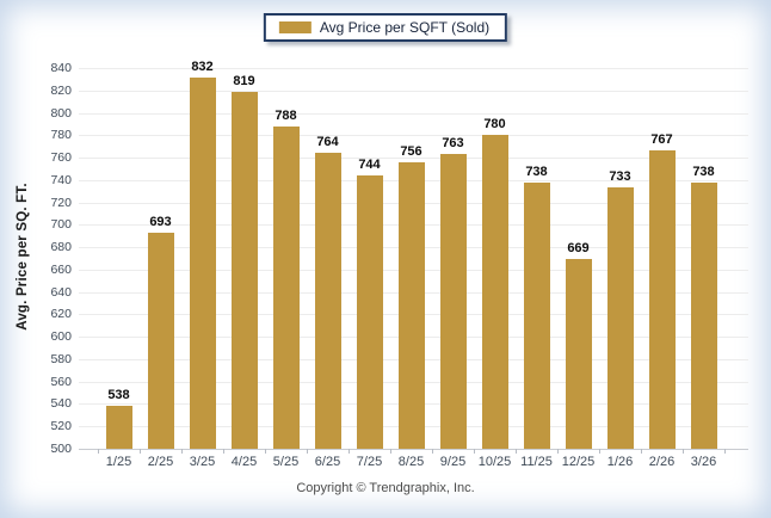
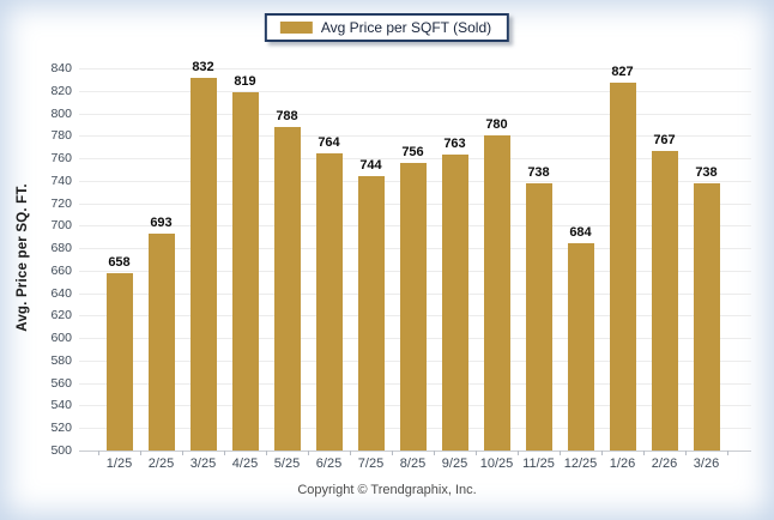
1/25: 538 -> 658
12/25: 669 -> 684
1/26: 733 -> 827
